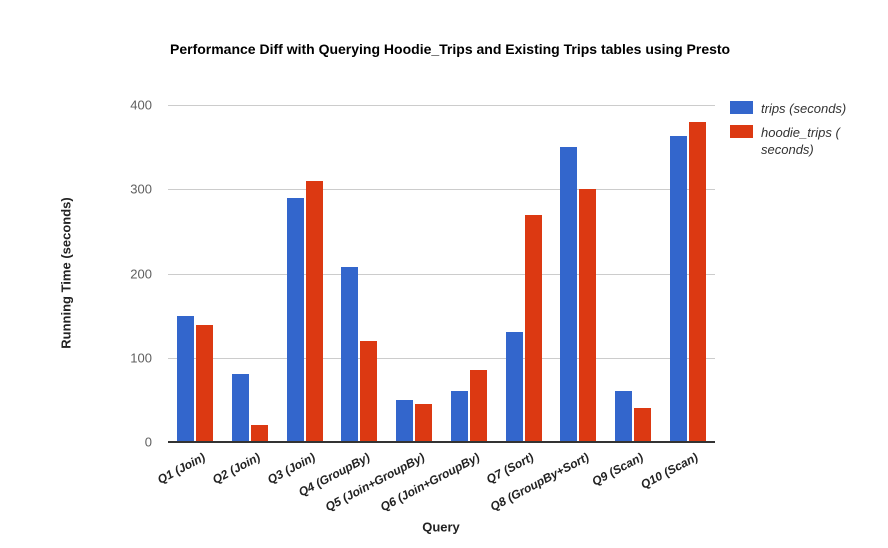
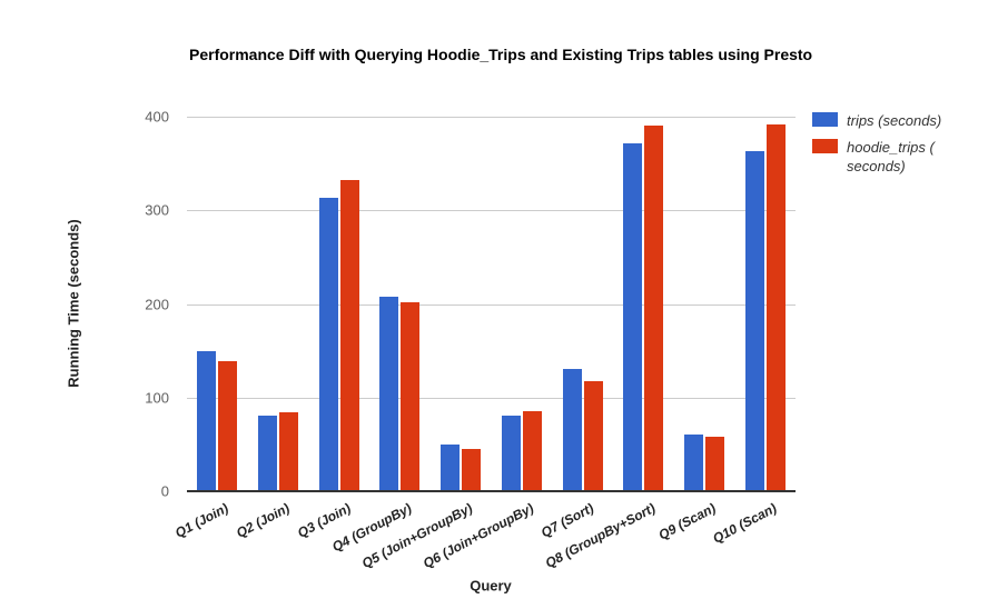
hoodie_trips ( seconds)/Q2 (Join): 20 -> 80
trips (seconds)/Q3 (Join): 290 -> 310
hoodie_trips ( seconds)/Q3 (Join): 310 -> 330
hoodie_trips ( seconds)/Q4 (GroupBy): 120 -> 200
trips (seconds)/Q6 (Join+GroupBy): 60 -> 80
hoodie_trips ( seconds)/Q7 (Sort): 270 -> 120
trips (seconds)/Q8 (GroupBy+Sort): 350 -> 370
hoodie_trips ( seconds)/Q8 (GroupBy+Sort): 300 -> 390
hoodie_trips ( seconds)/Q9 (Scan): 40 -> 60
hoodie_trips ( seconds)/Q10 (Scan): 380 -> 390
